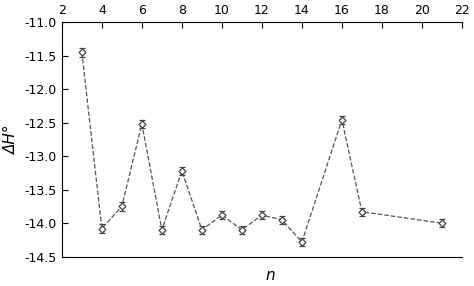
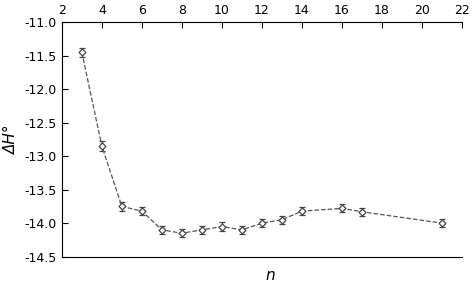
4: -14.08 -> -12.85
6: -12.52 -> -13.82
8: -13.22 -> -14.15
10: -13.88 -> -14.05
12: -13.88 -> -14.00
14: -14.28 -> -13.82
16: -12.46 -> -13.78
